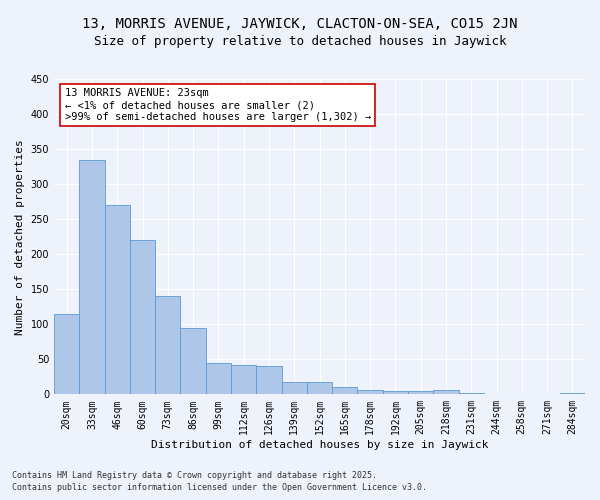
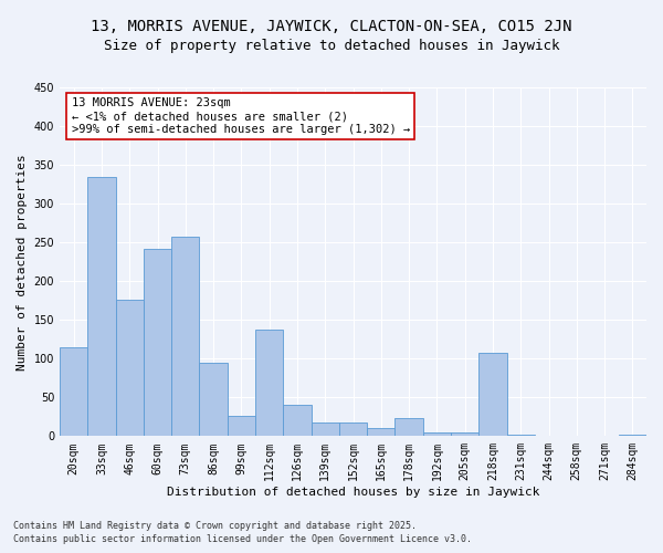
46sqm: 270 -> 176
60sqm: 220 -> 242
73sqm: 140 -> 258
99sqm: 45 -> 26
112sqm: 42 -> 138
178sqm: 6 -> 24
218sqm: 6 -> 108
